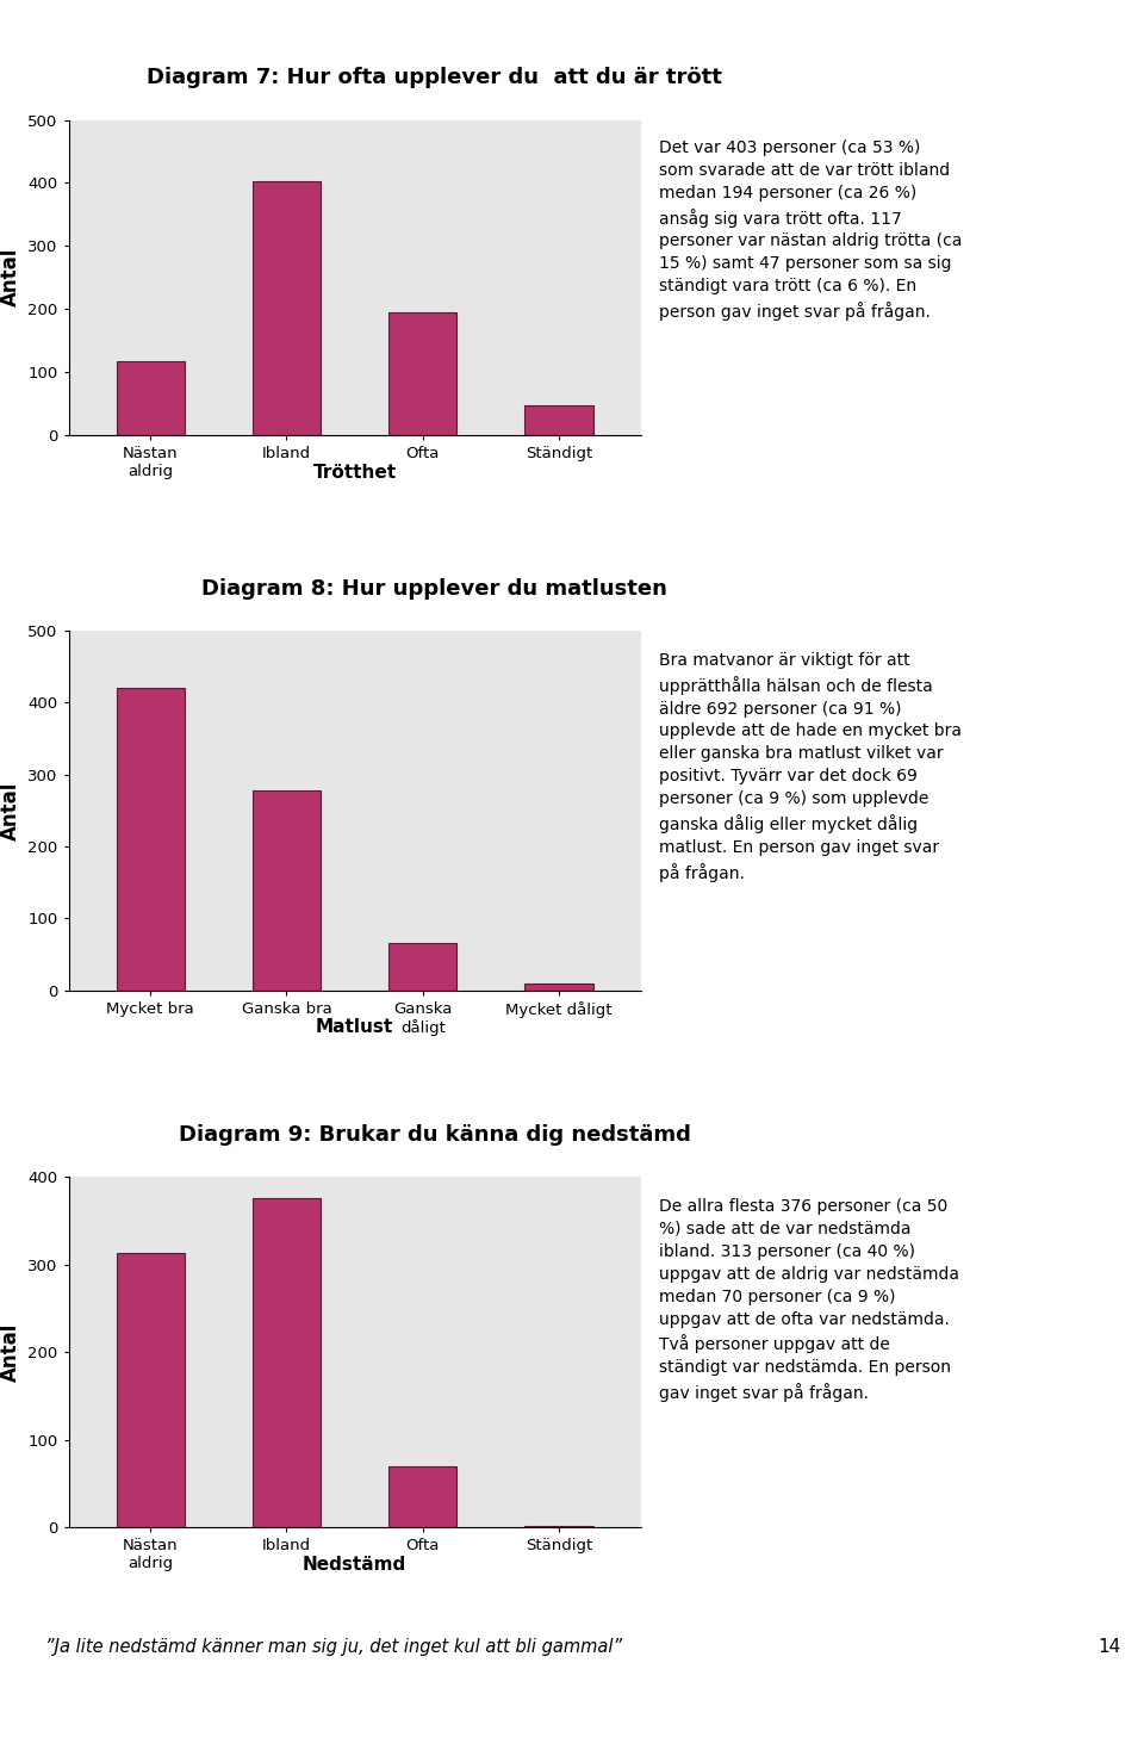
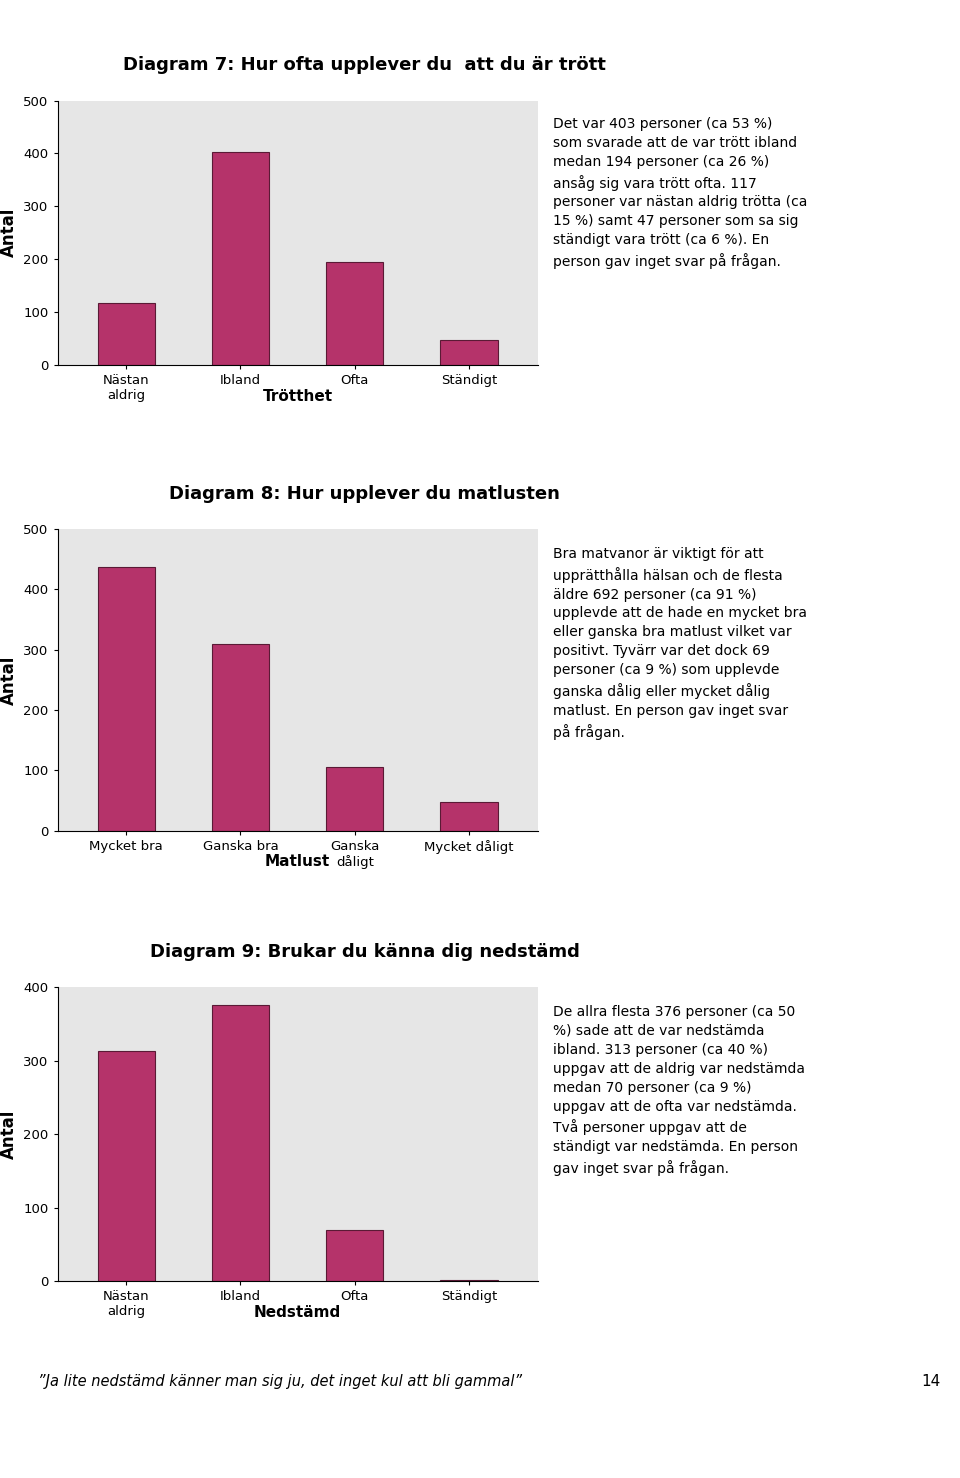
Mycket bra: 420 -> 438
Ganska bra: 278 -> 310
Ganska dåligt: 65 -> 106
Mycket dåligt: 10 -> 48
